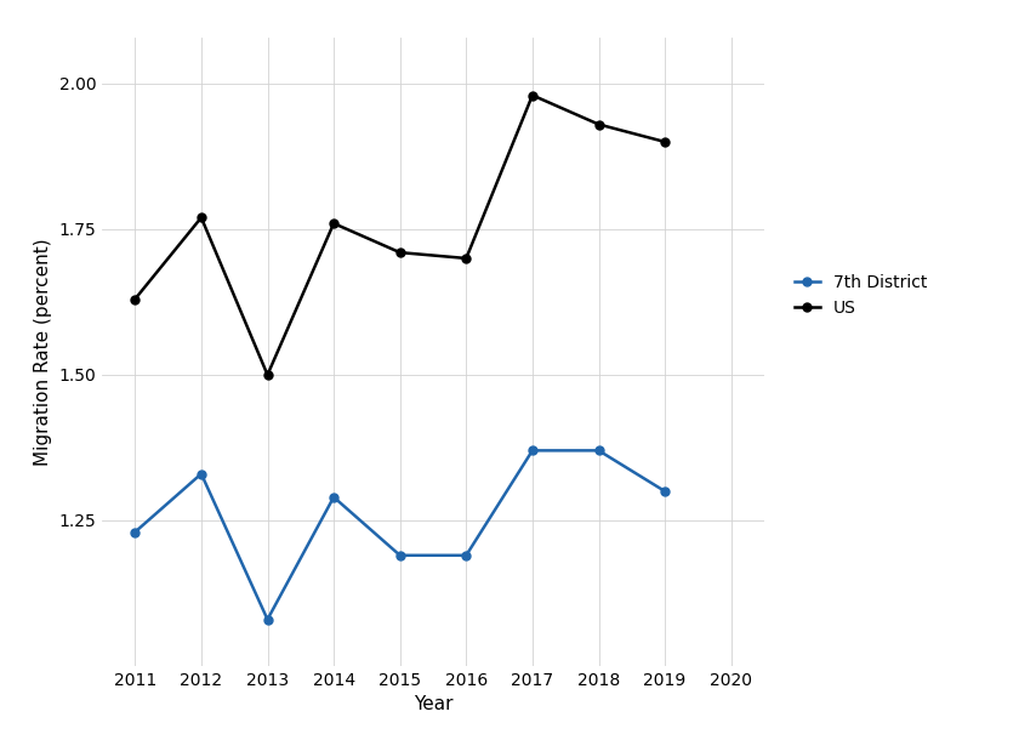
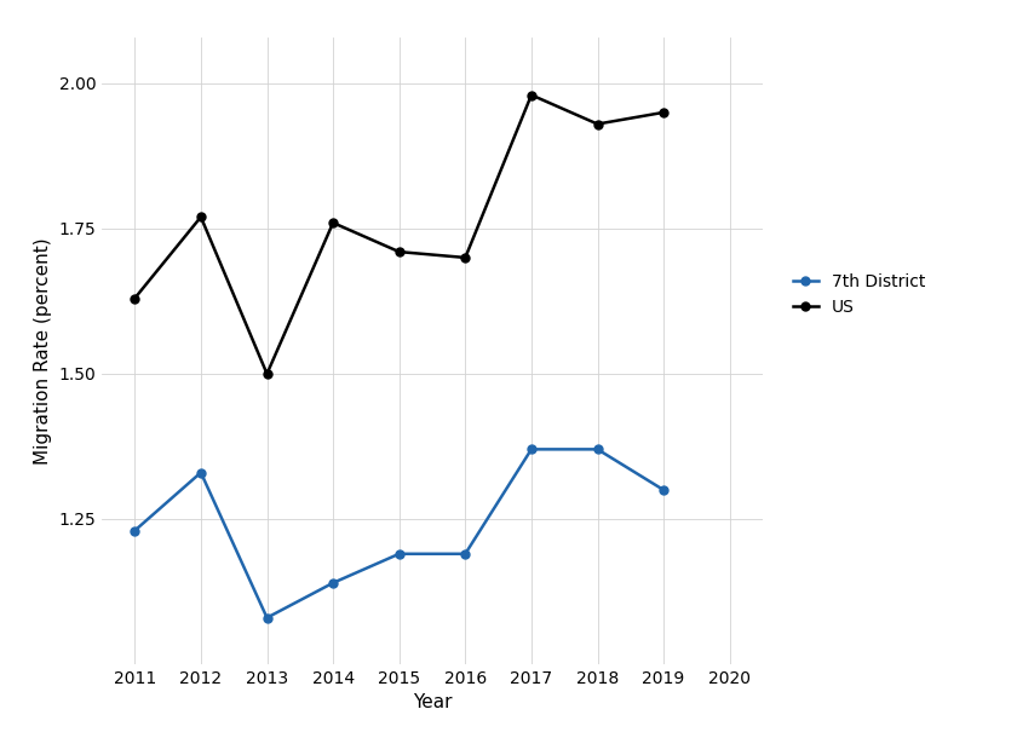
7th District/2014: 1.29 -> 1.14
US/2019: 1.90 -> 1.95
